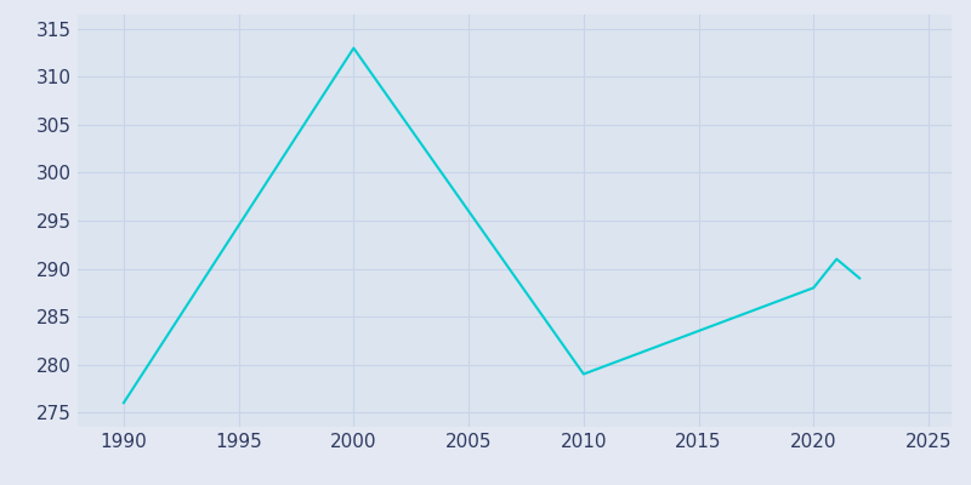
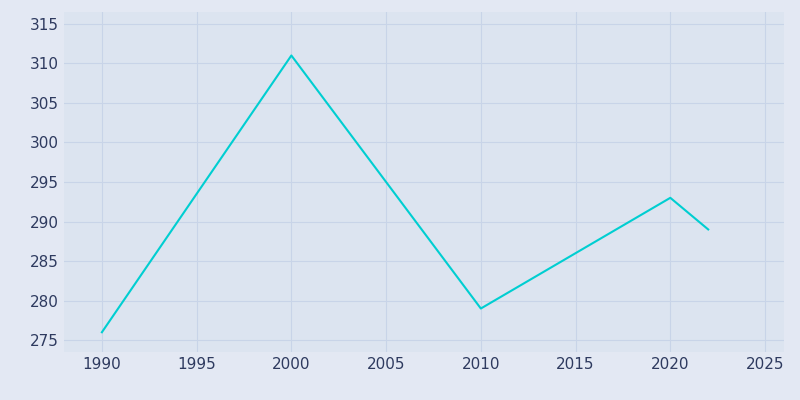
2000: 313 -> 311
2020: 288 -> 293
